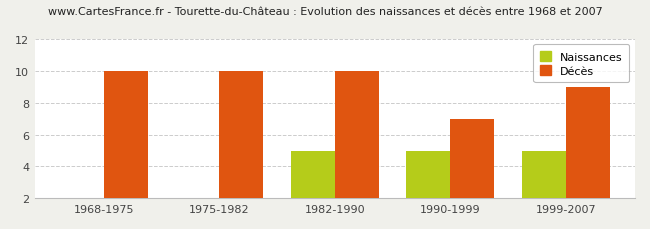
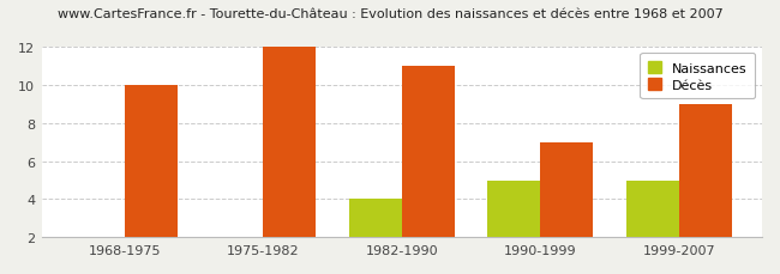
Décès/1975-1982: 10 -> 12
Naissances/1982-1990: 5 -> 4
Décès/1982-1990: 10 -> 11
